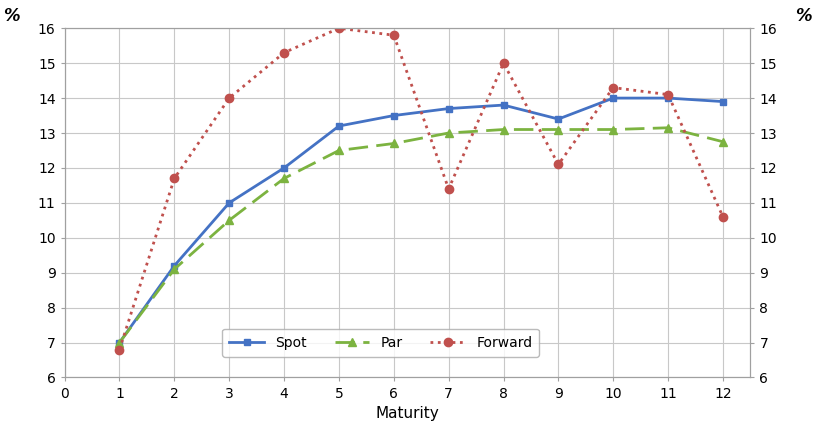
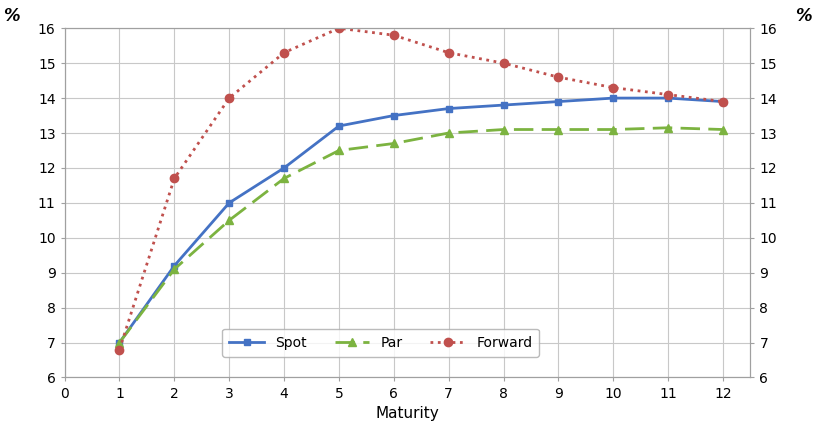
Forward/7: 11.4 -> 15.3
Spot/9: 13.4 -> 13.9
Forward/9: 12.1 -> 14.6
Par/12: 12.75 -> 13.10
Forward/12: 10.6 -> 13.9
